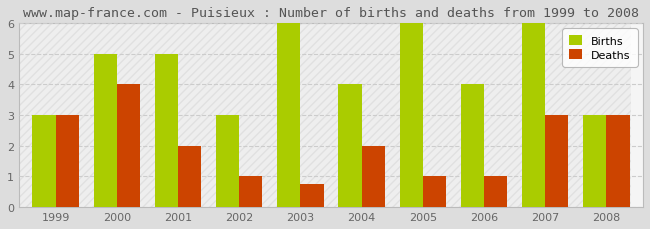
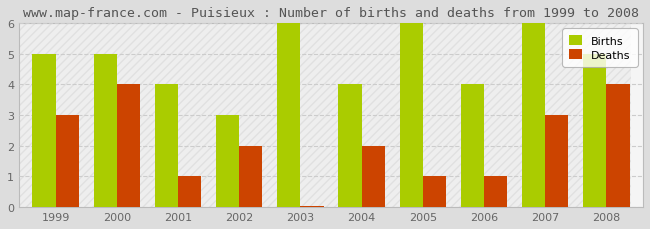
Births/1999: 3 -> 5
Births/2001: 5 -> 4
Deaths/2001: 2.00 -> 1.00
Deaths/2002: 1.00 -> 2.00
Deaths/2003: 0.75 -> 0.05
Births/2008: 3 -> 5
Deaths/2008: 3.00 -> 4.00
